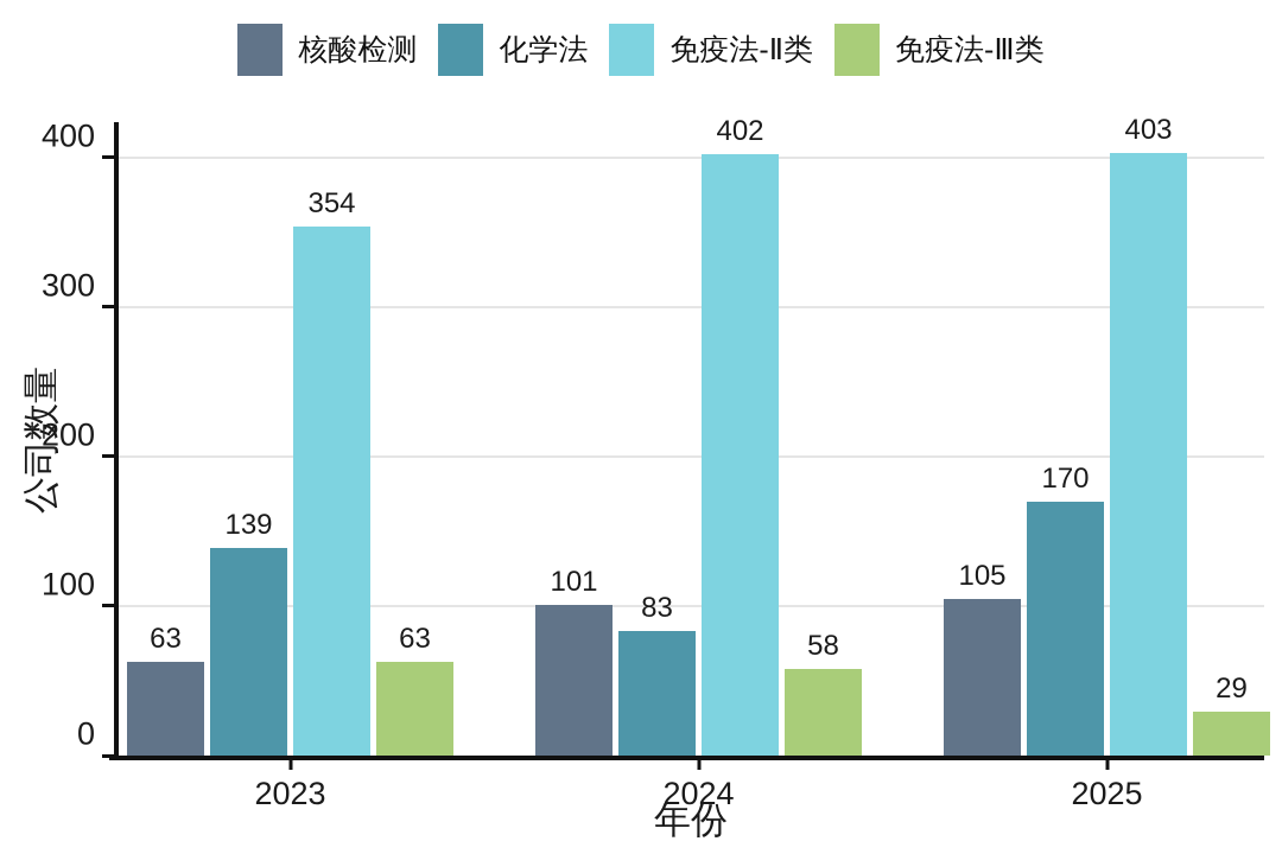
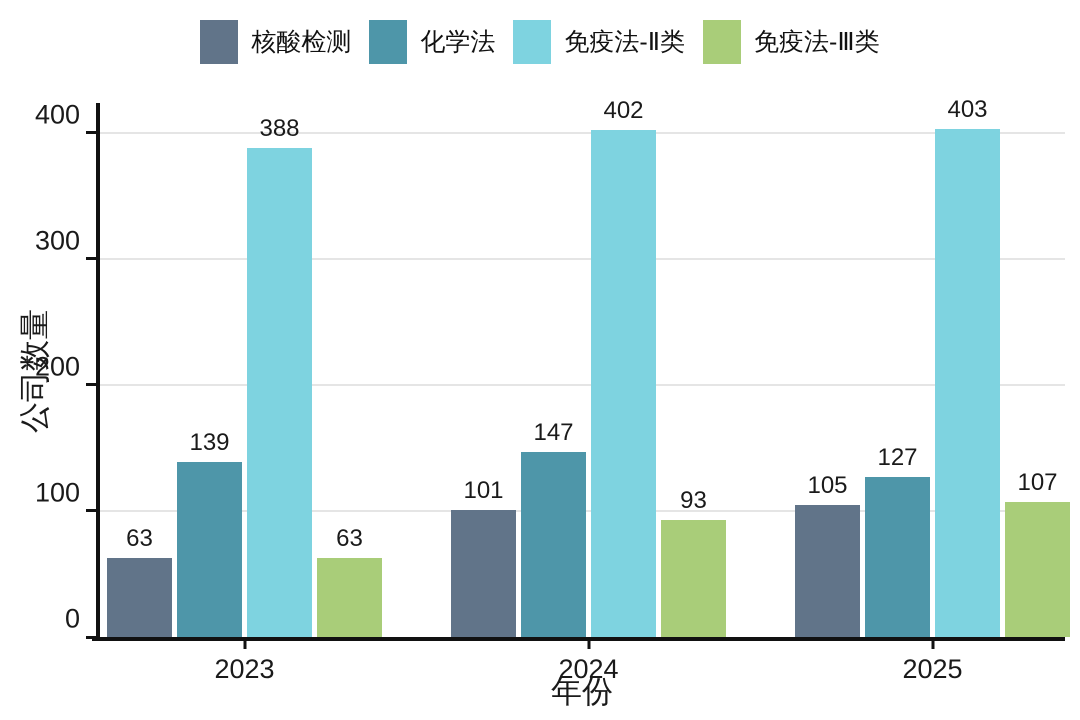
免疫法-Ⅱ类/2023: 354 -> 388
化学法/2024: 83 -> 147
免疫法-Ⅲ类/2024: 58 -> 93
化学法/2025: 170 -> 127
免疫法-Ⅲ类/2025: 29 -> 107
